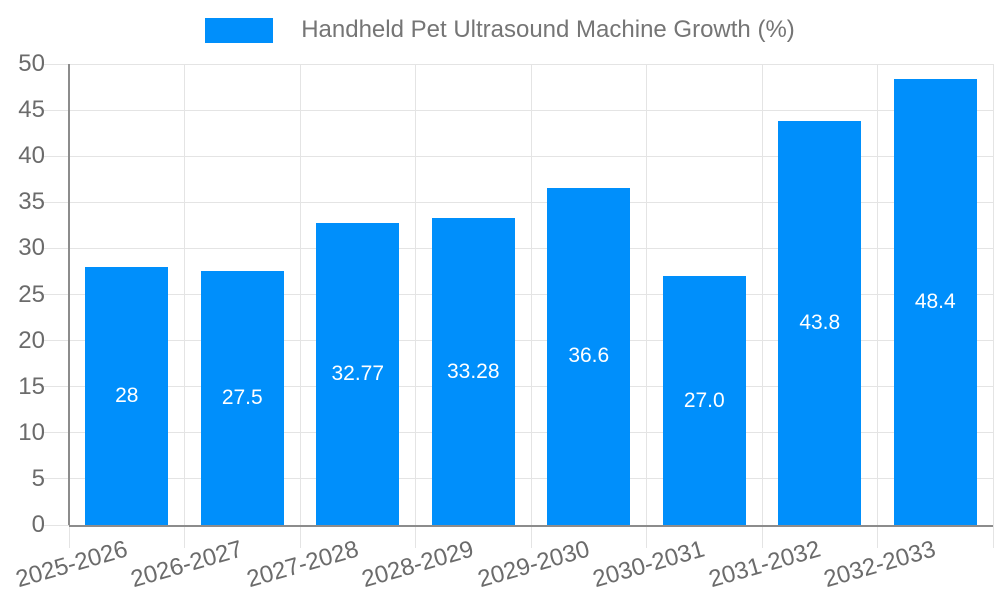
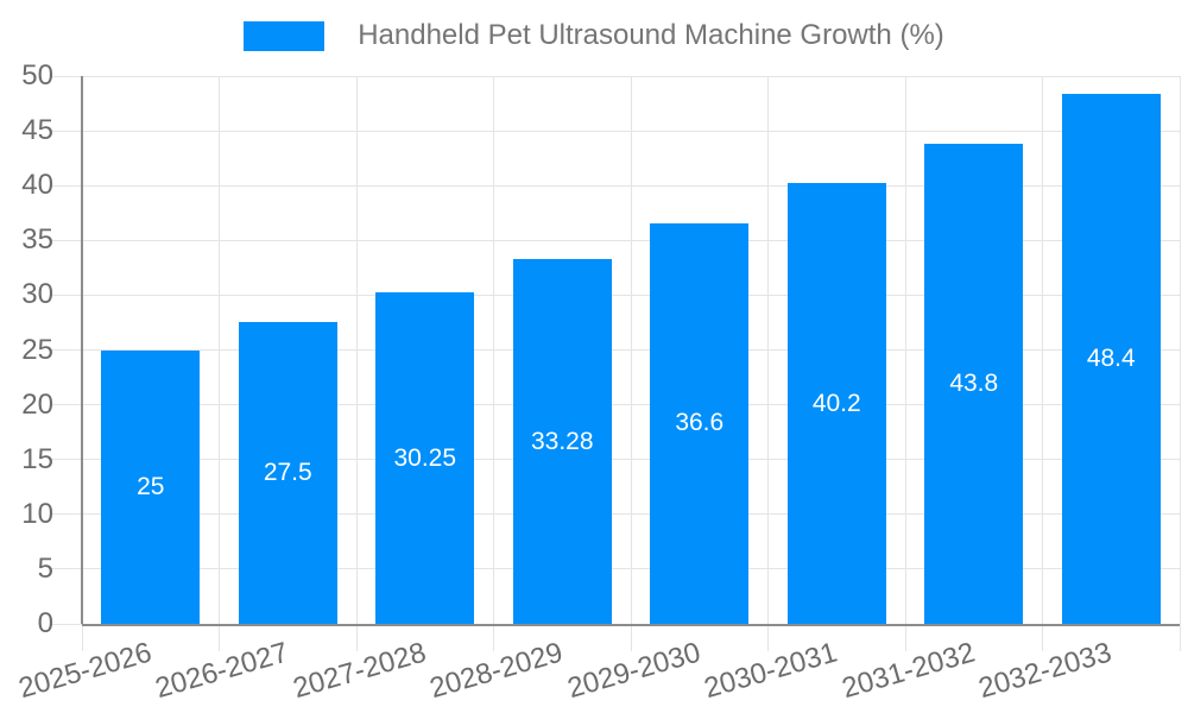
2025-2026: 28 -> 25
2027-2028: 32.77 -> 30.25
2030-2031: 27.0 -> 40.2
